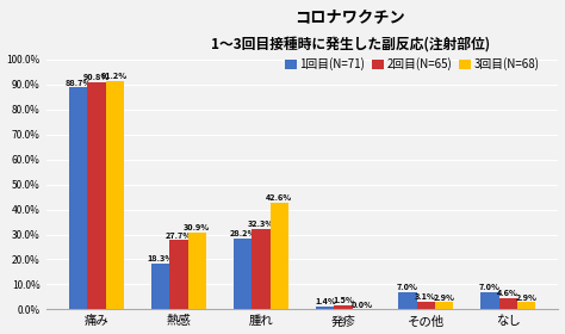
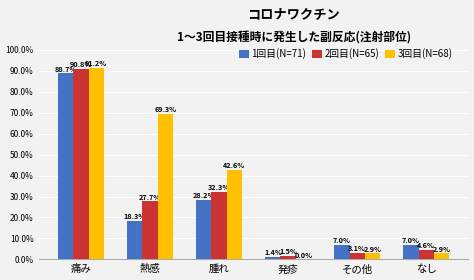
3回目(N=68)/熱感: 30.9% -> 69.3%
